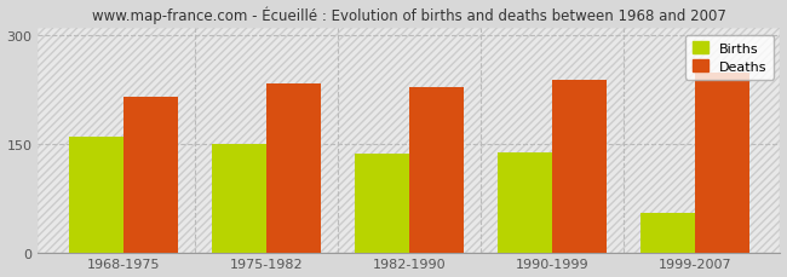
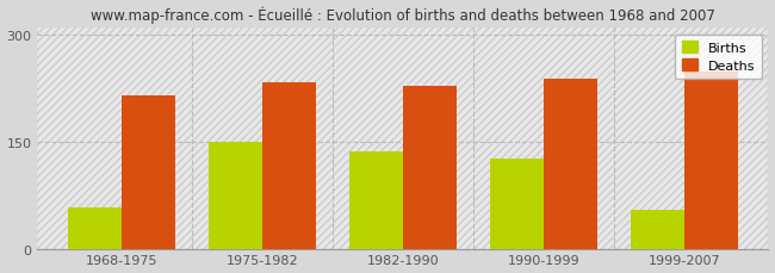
Births/1968-1975: 160 -> 58
Births/1990-1999: 138 -> 126
